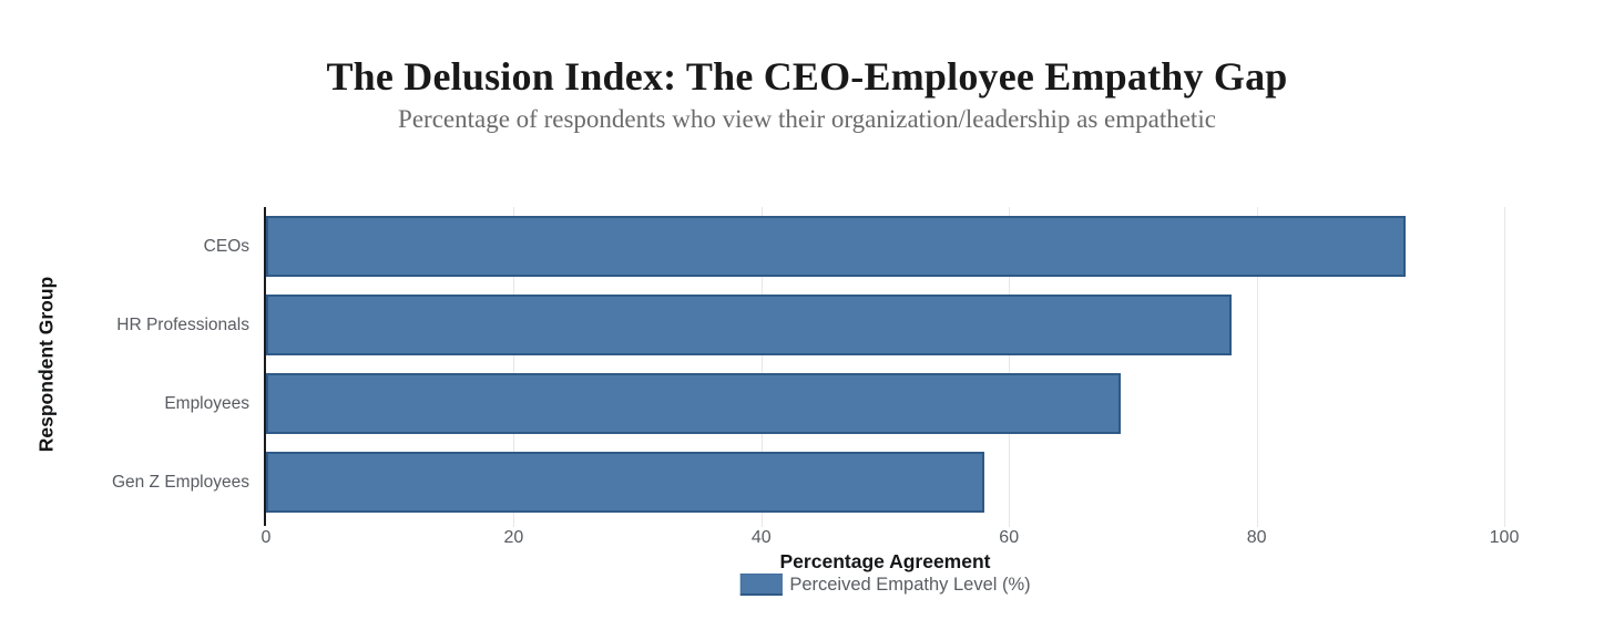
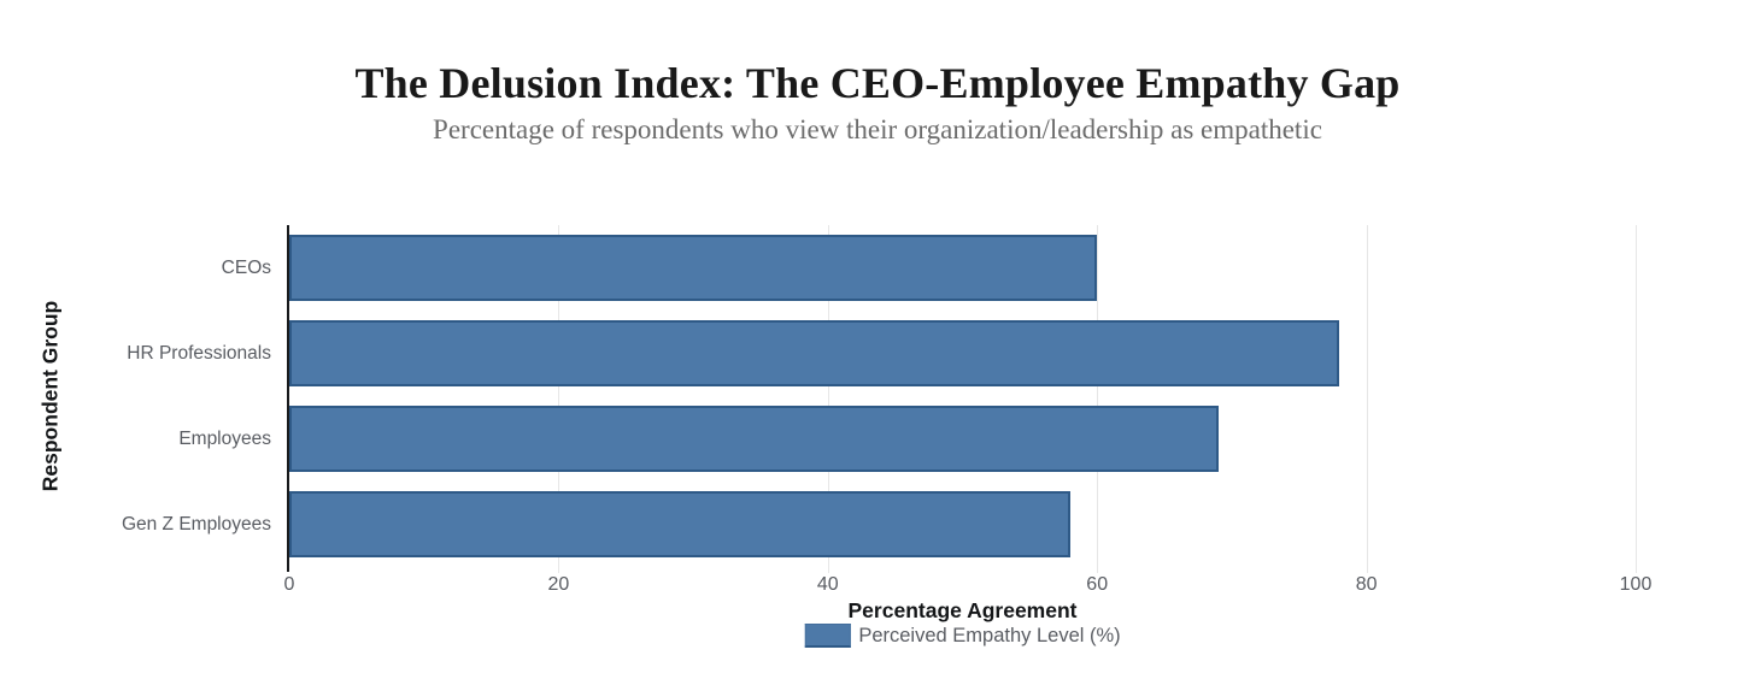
CEOs: 92 -> 60
